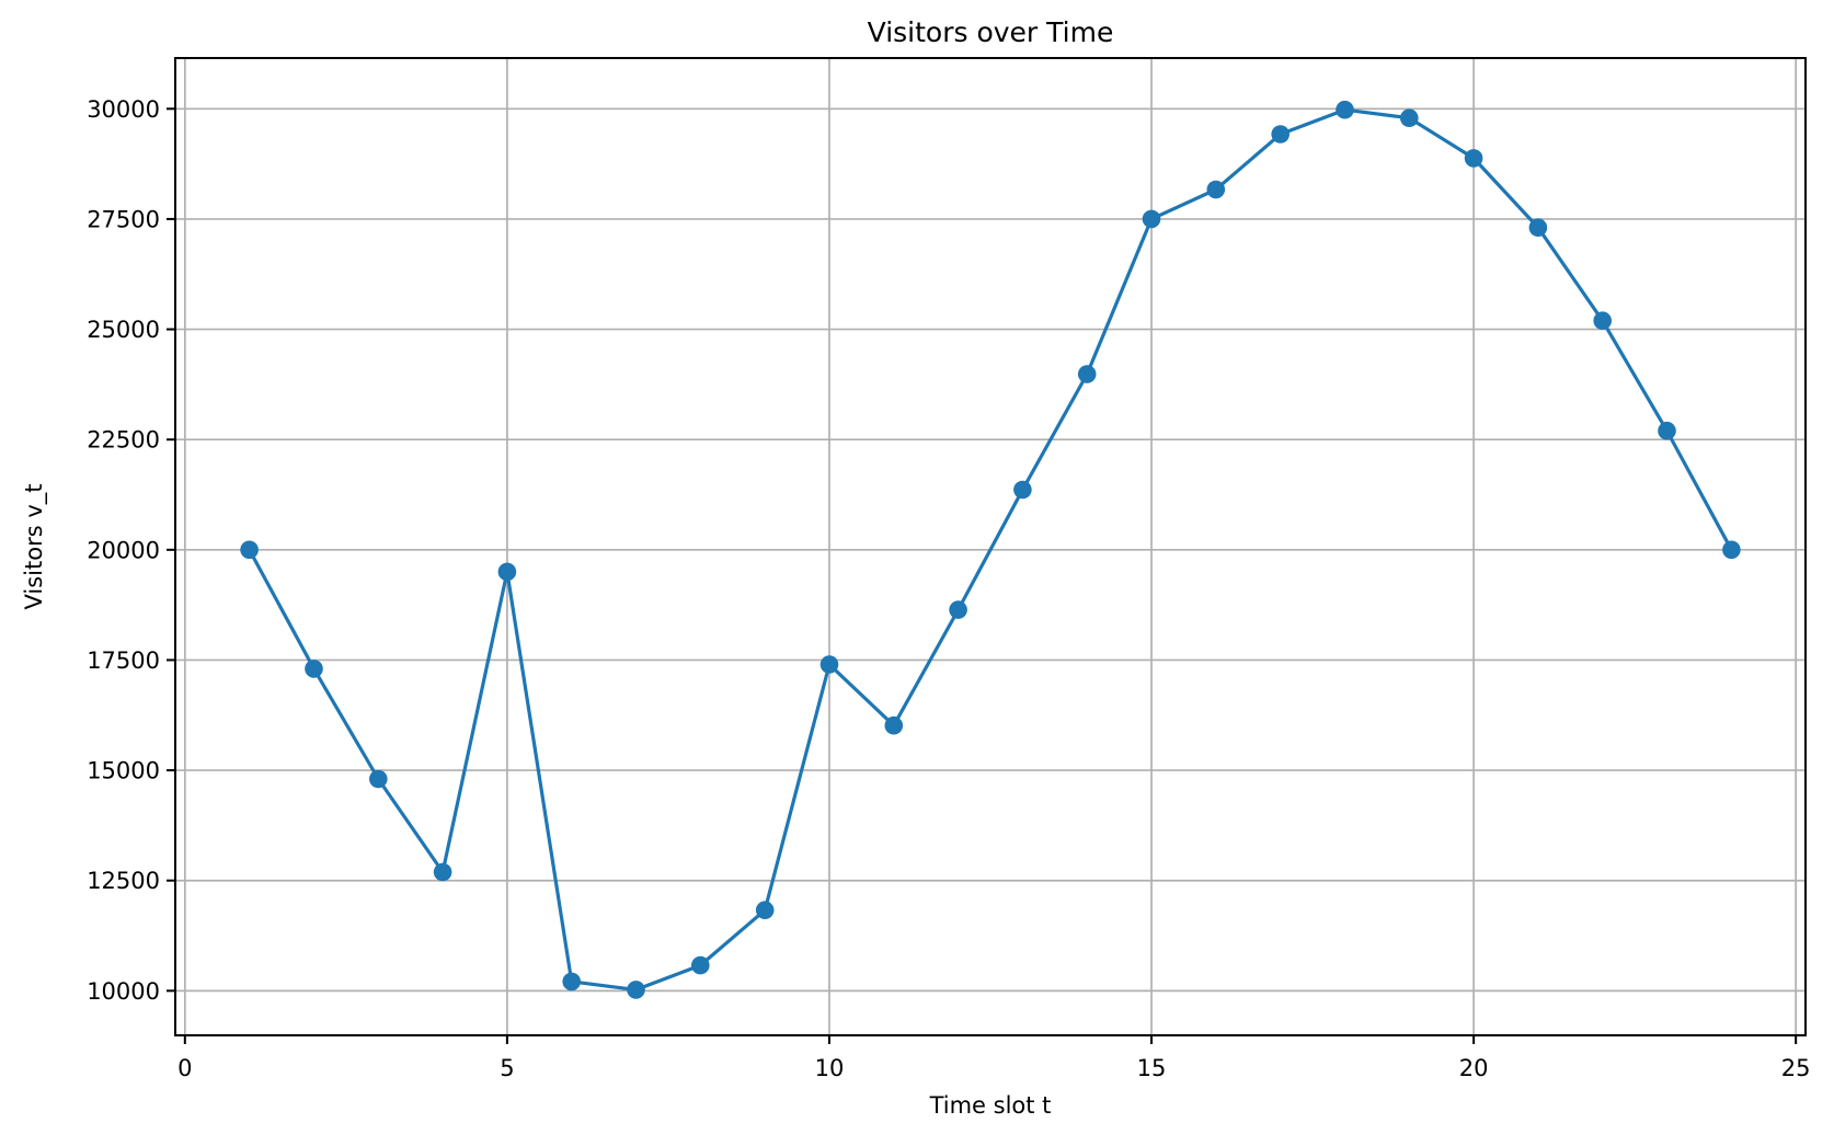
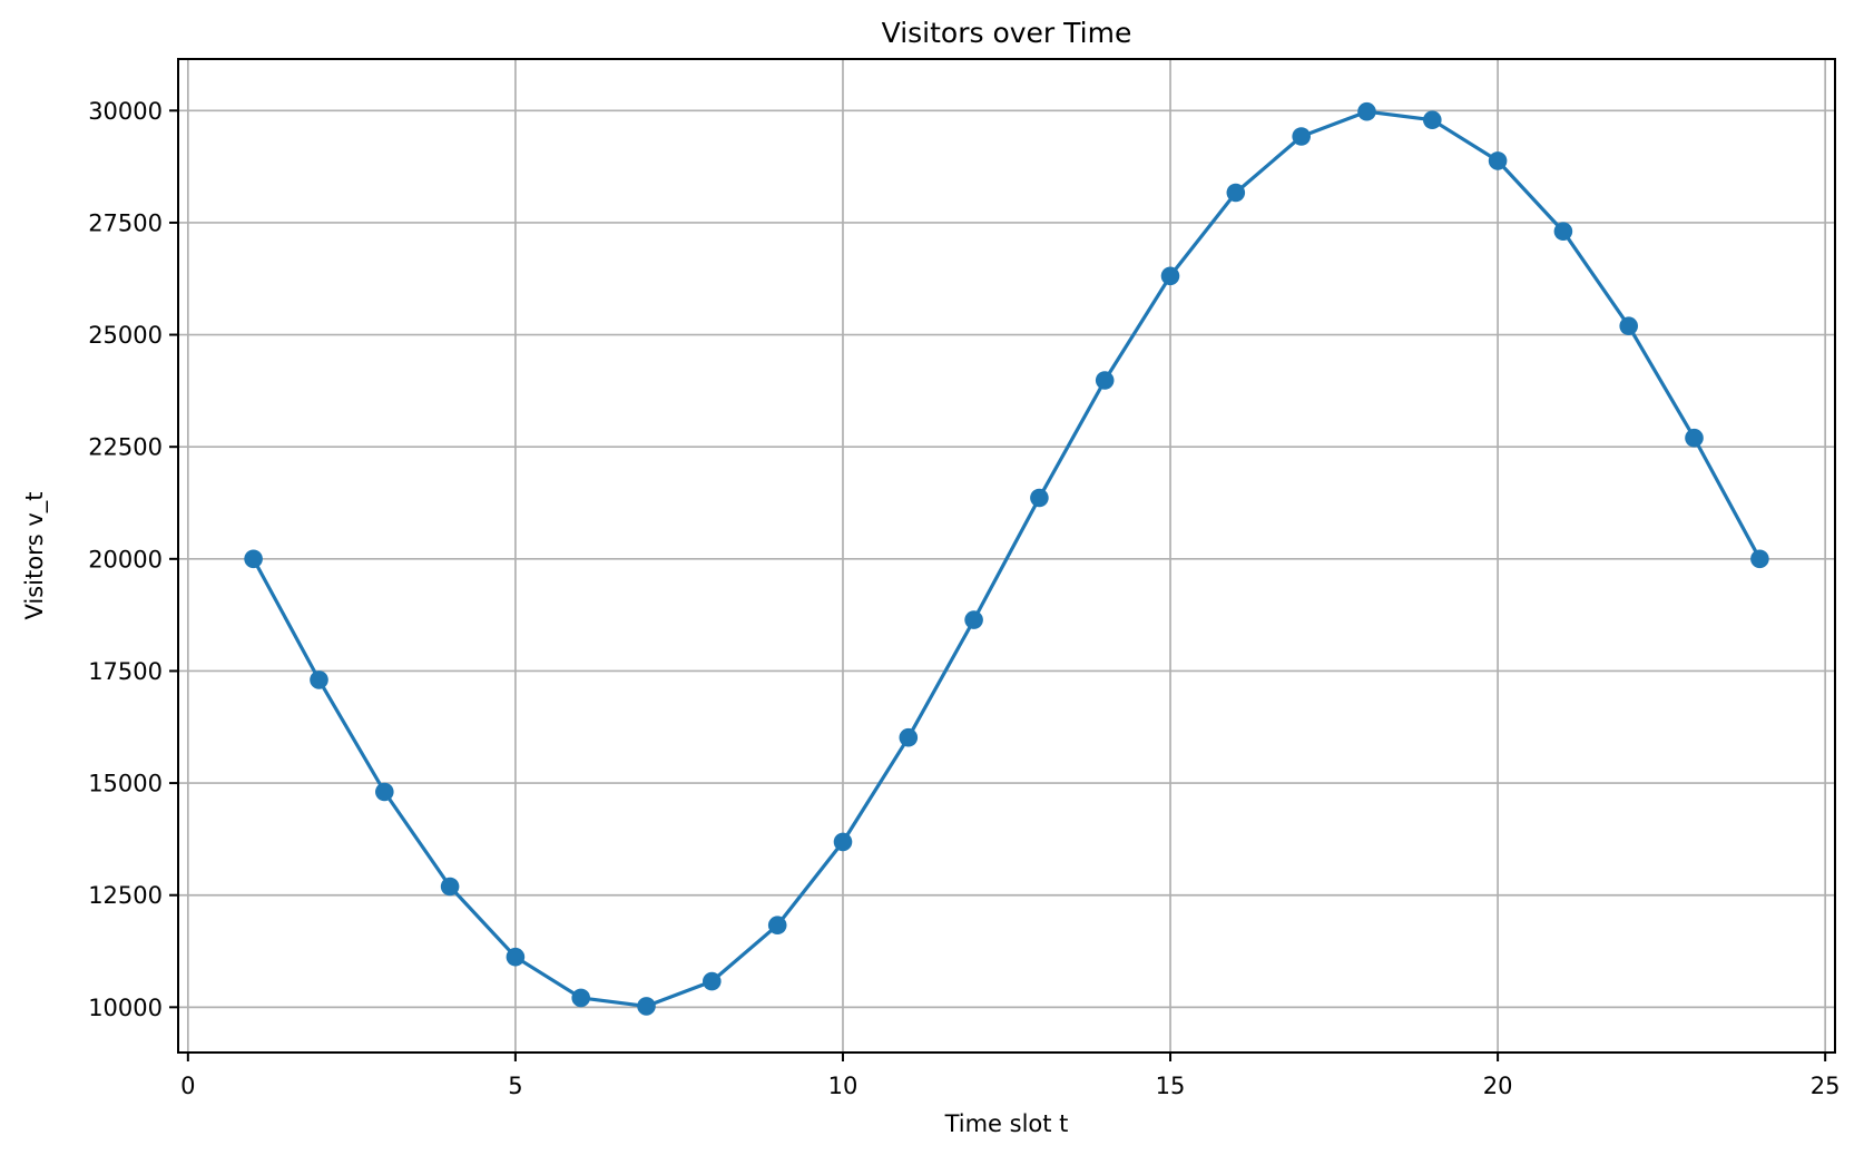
5: 19500 -> 11100
10: 17400 -> 13700
15: 27500 -> 26300
